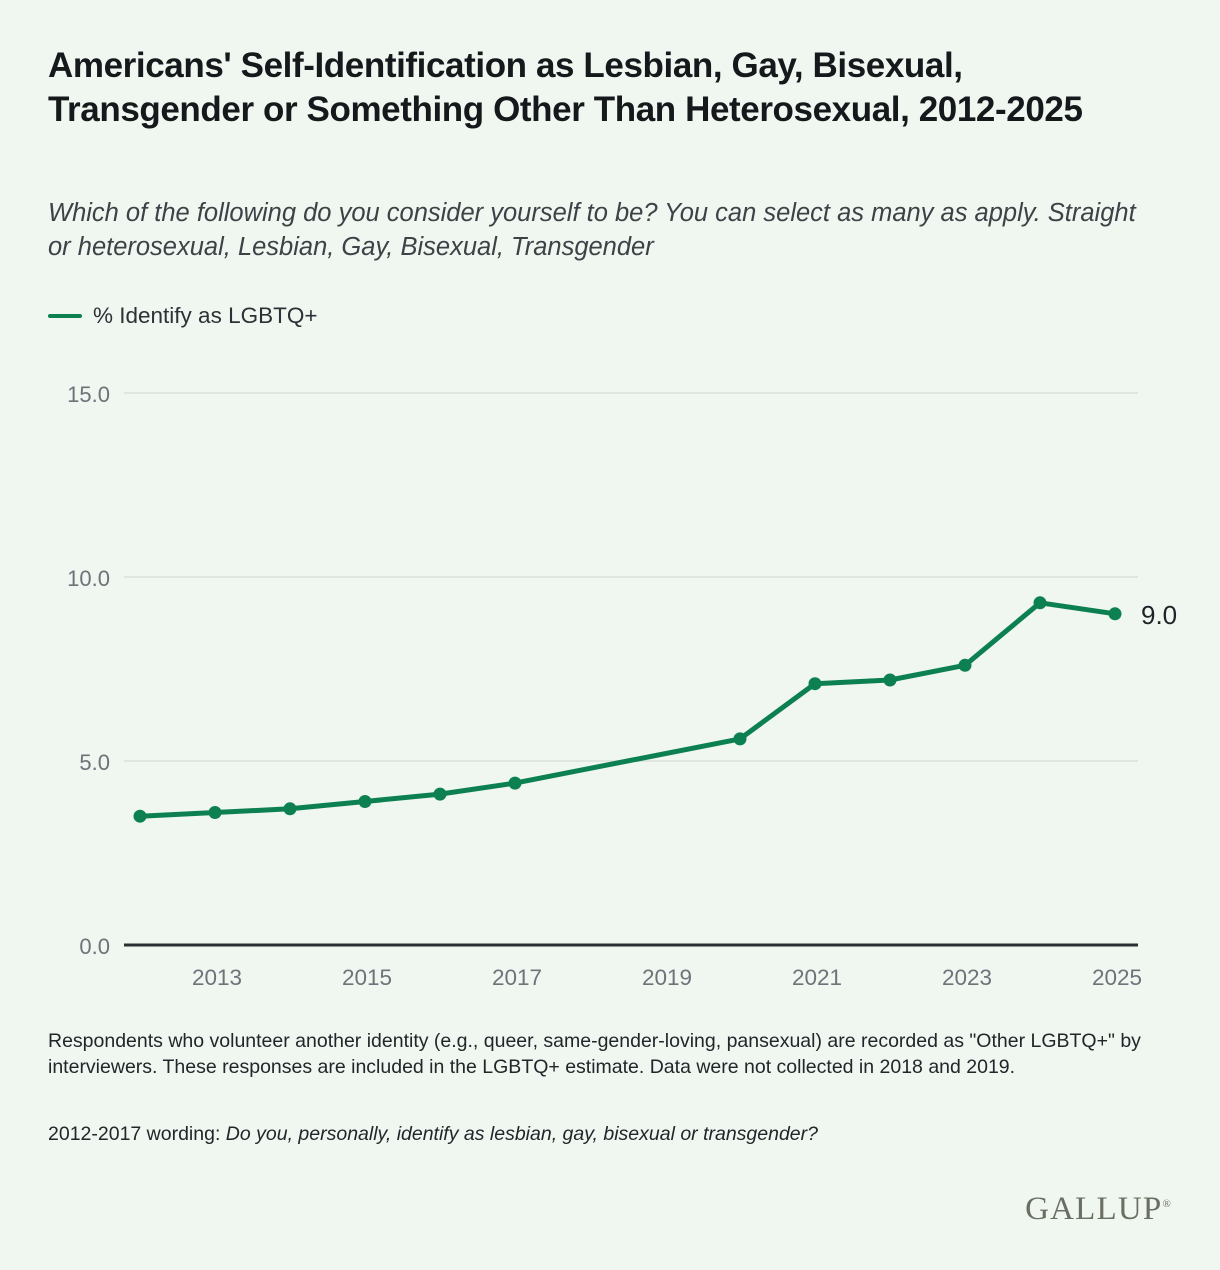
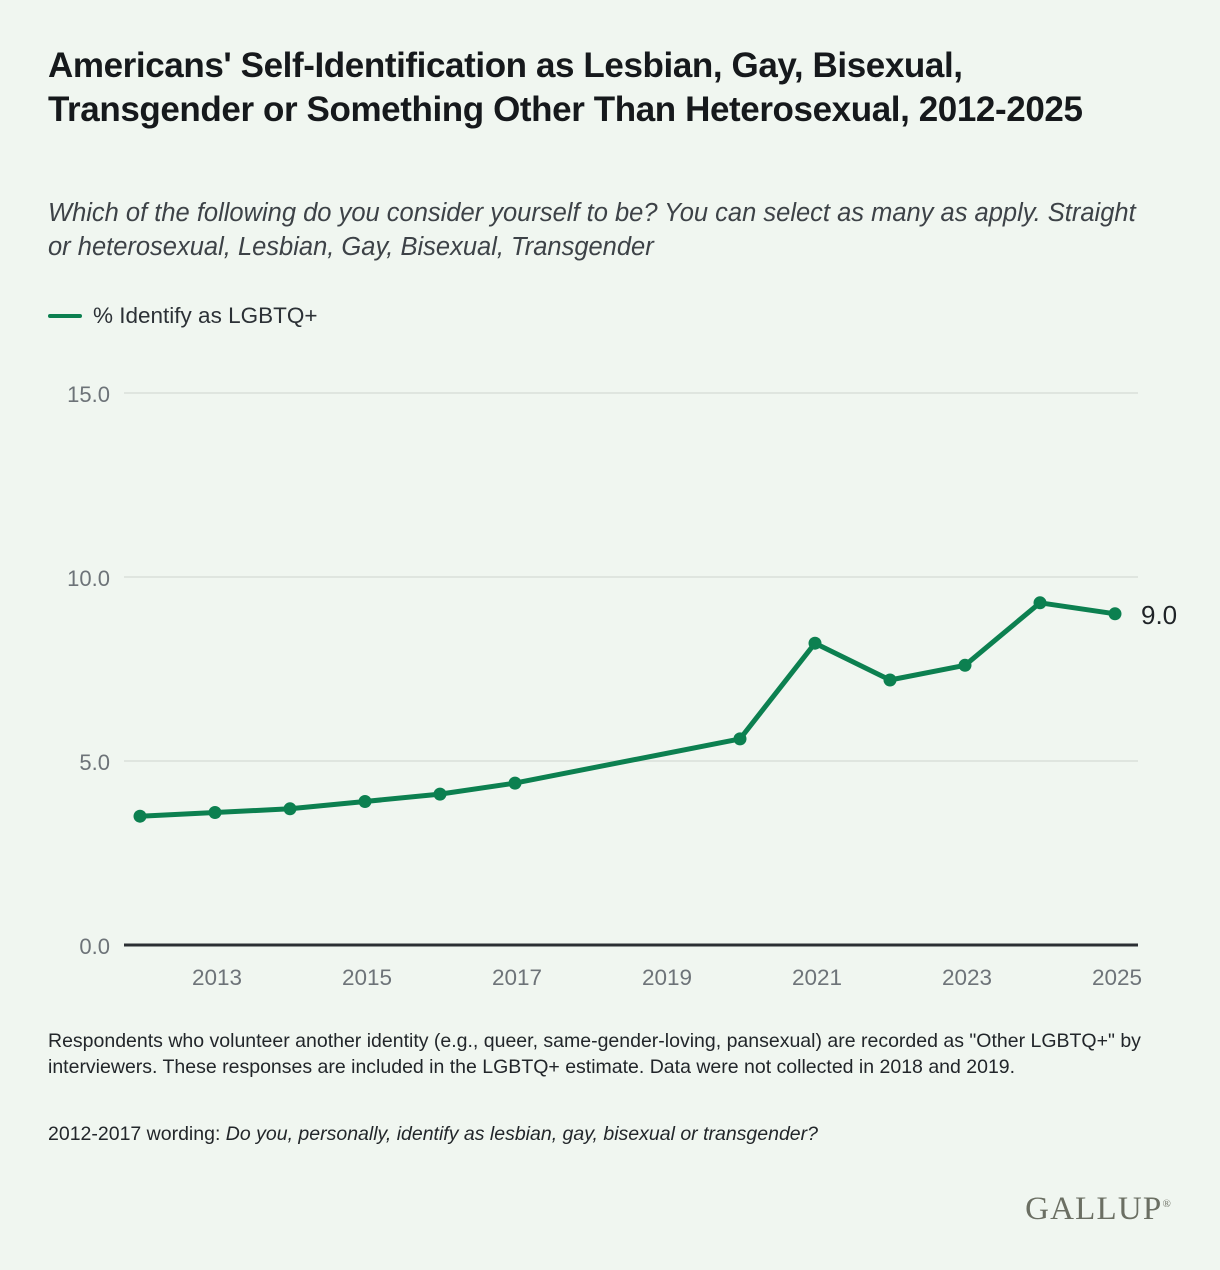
2021: 7.1 -> 8.2
